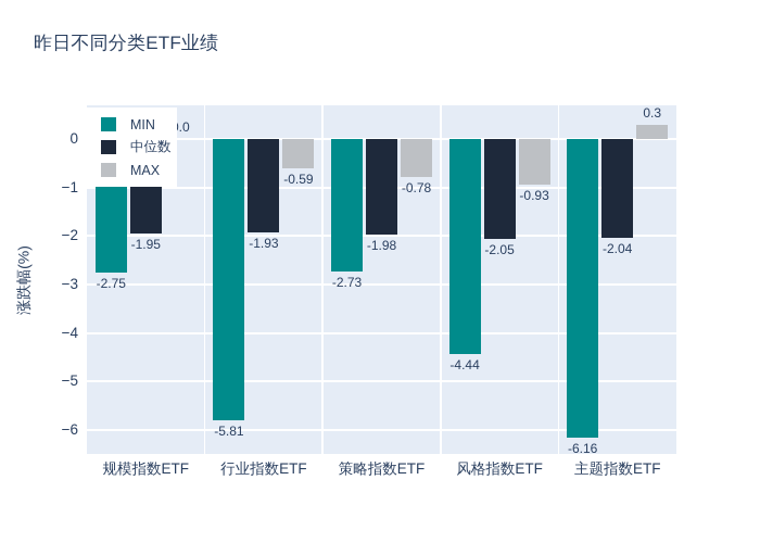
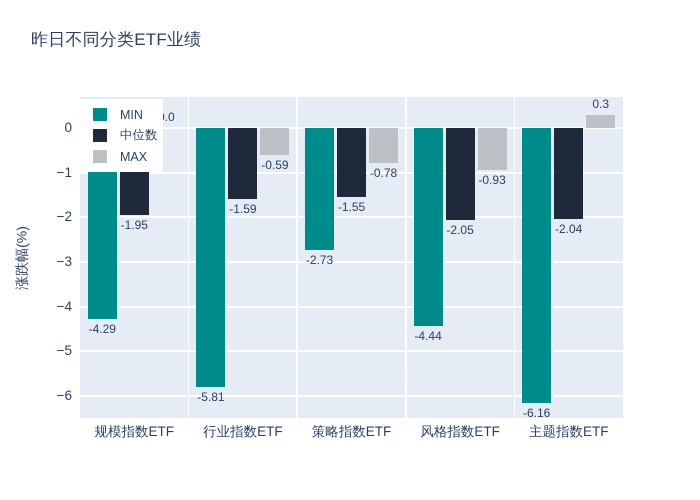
MIN/规模指数ETF: -2.75 -> -4.29
中位数/行业指数ETF: -1.93 -> -1.59
中位数/策略指数ETF: -1.98 -> -1.55
